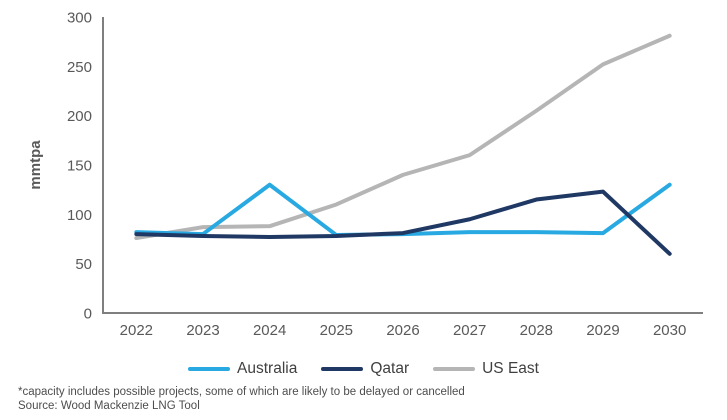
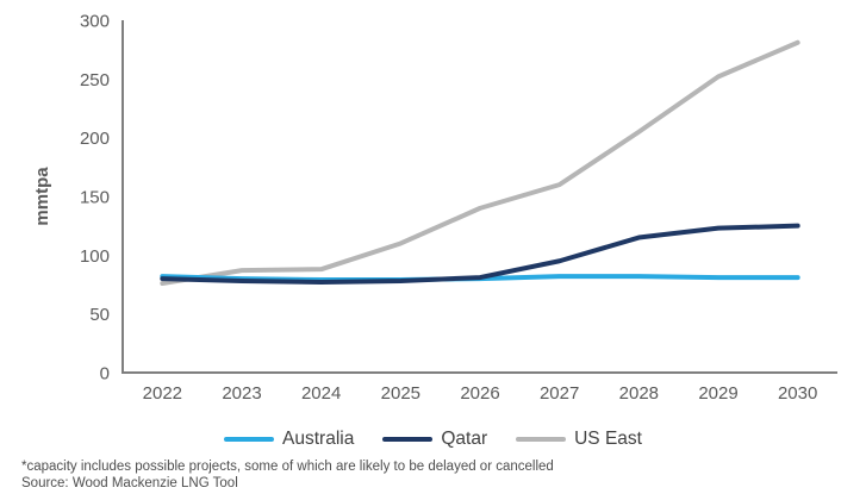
Australia/2024: 130 -> 80
Australia/2030: 130 -> 80
Qatar/2030: 60 -> 120
